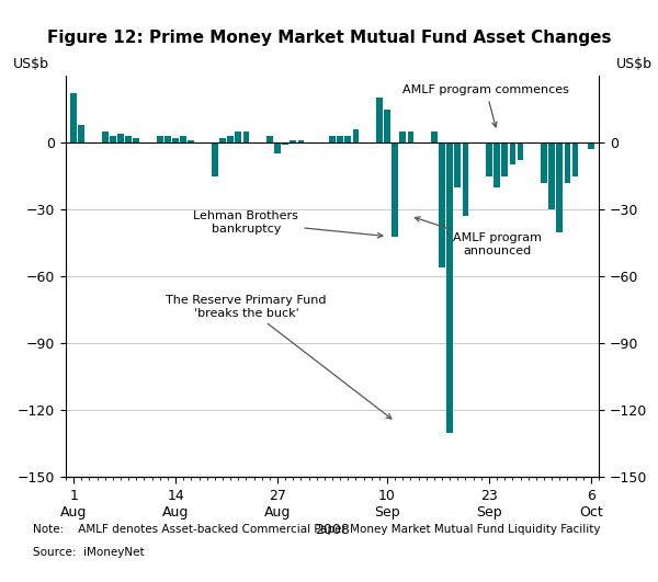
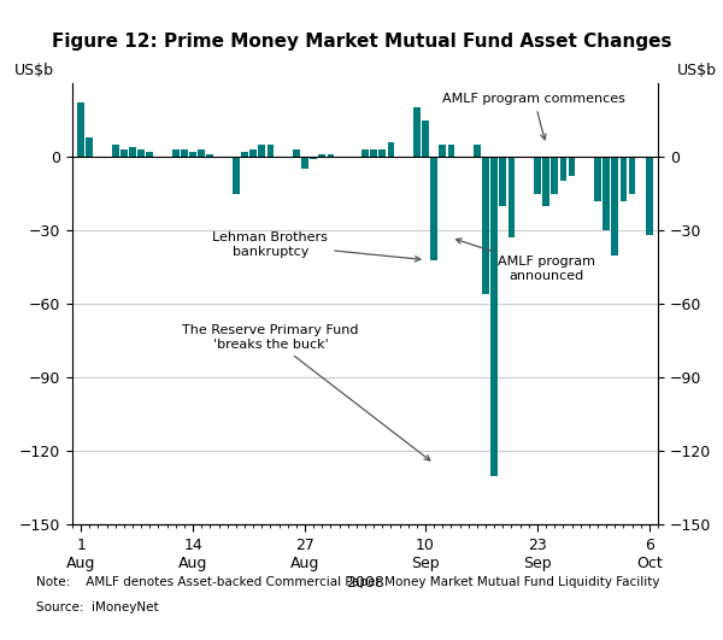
6 Oct: -3 -> -32
